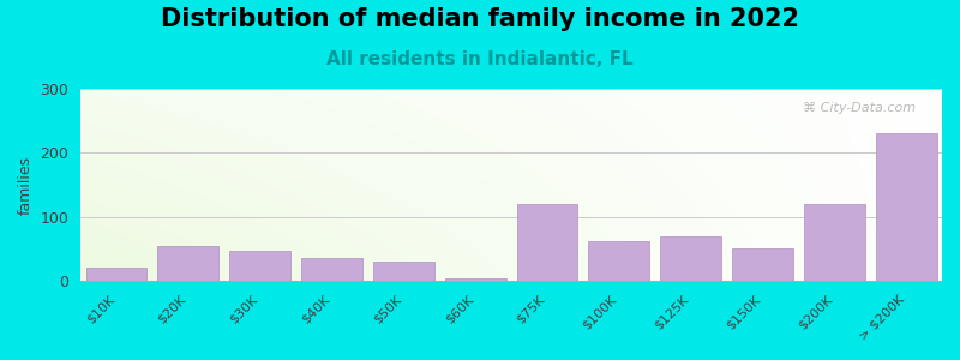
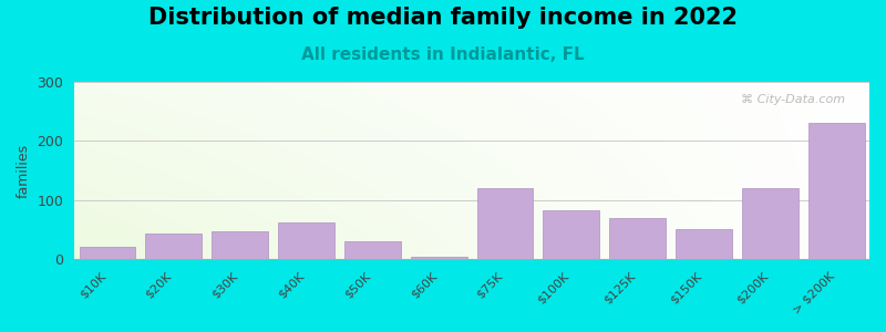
$20K: 55 -> 44
$40K: 35 -> 62
$100K: 62 -> 82
